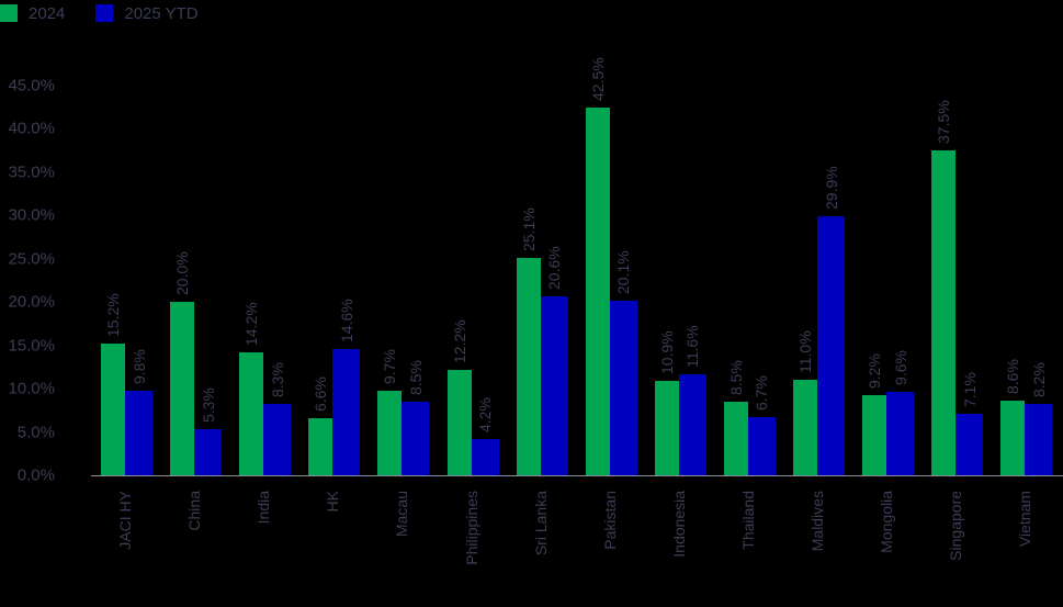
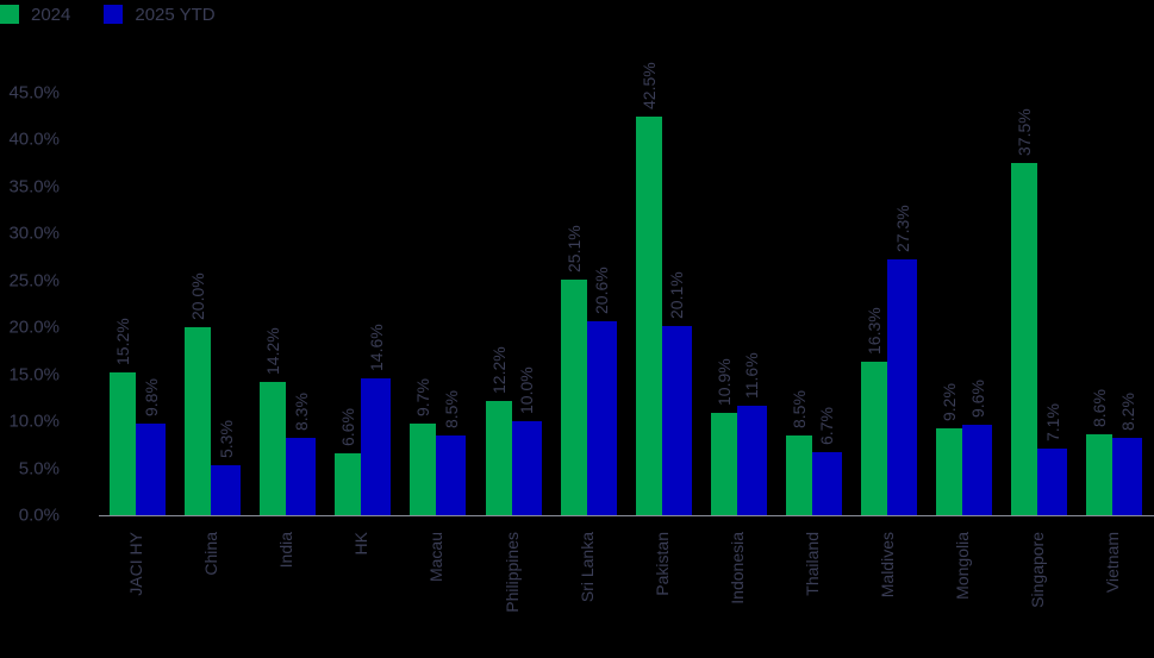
2025 YTD/Philippines: 4.2% -> 10.0%
2024/Maldives: 11.0% -> 16.3%
2025 YTD/Maldives: 29.9% -> 27.3%
